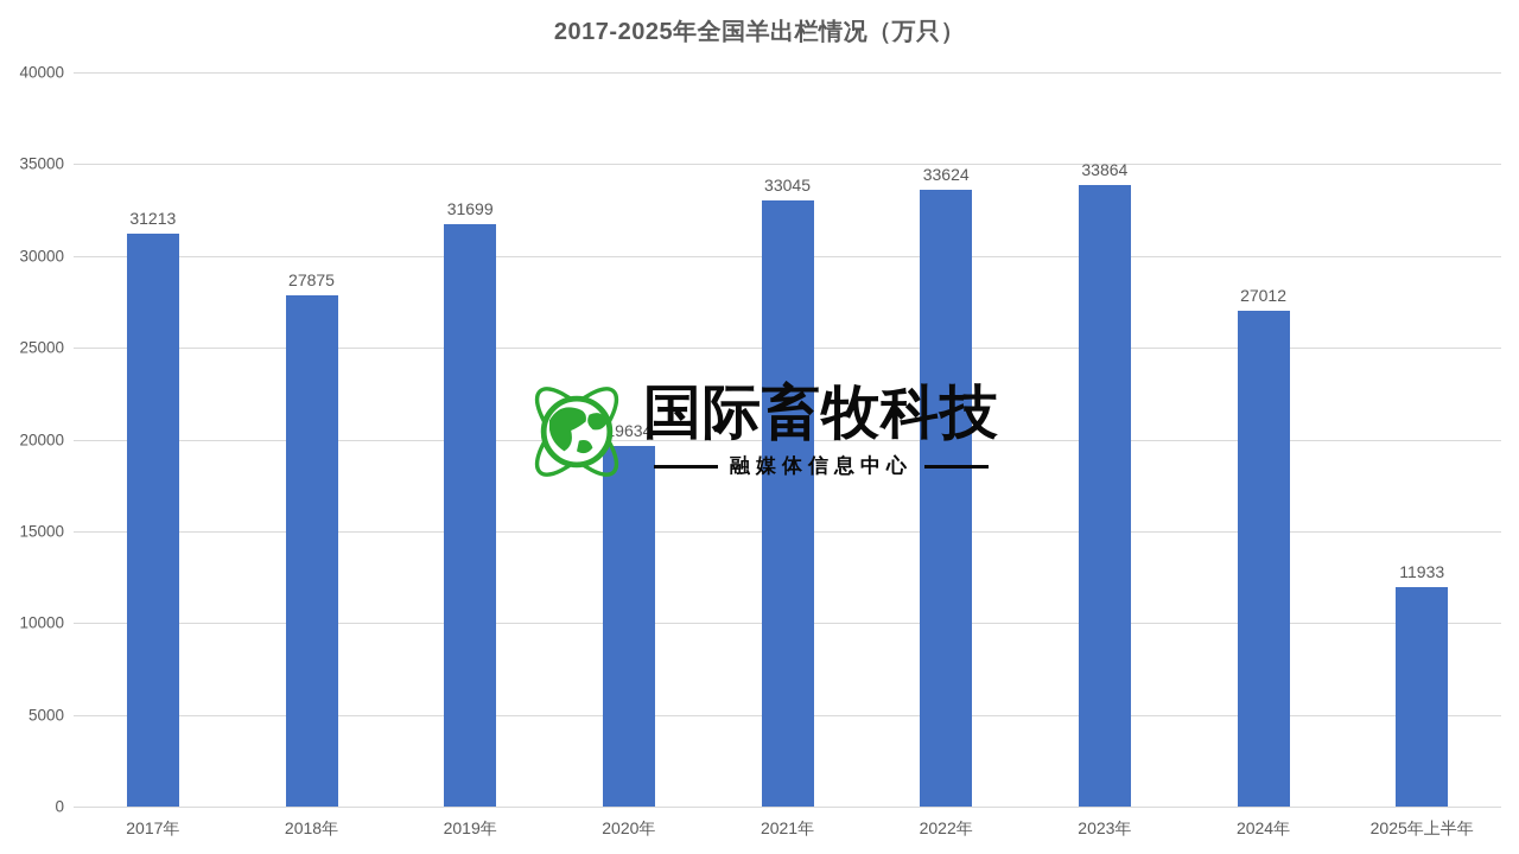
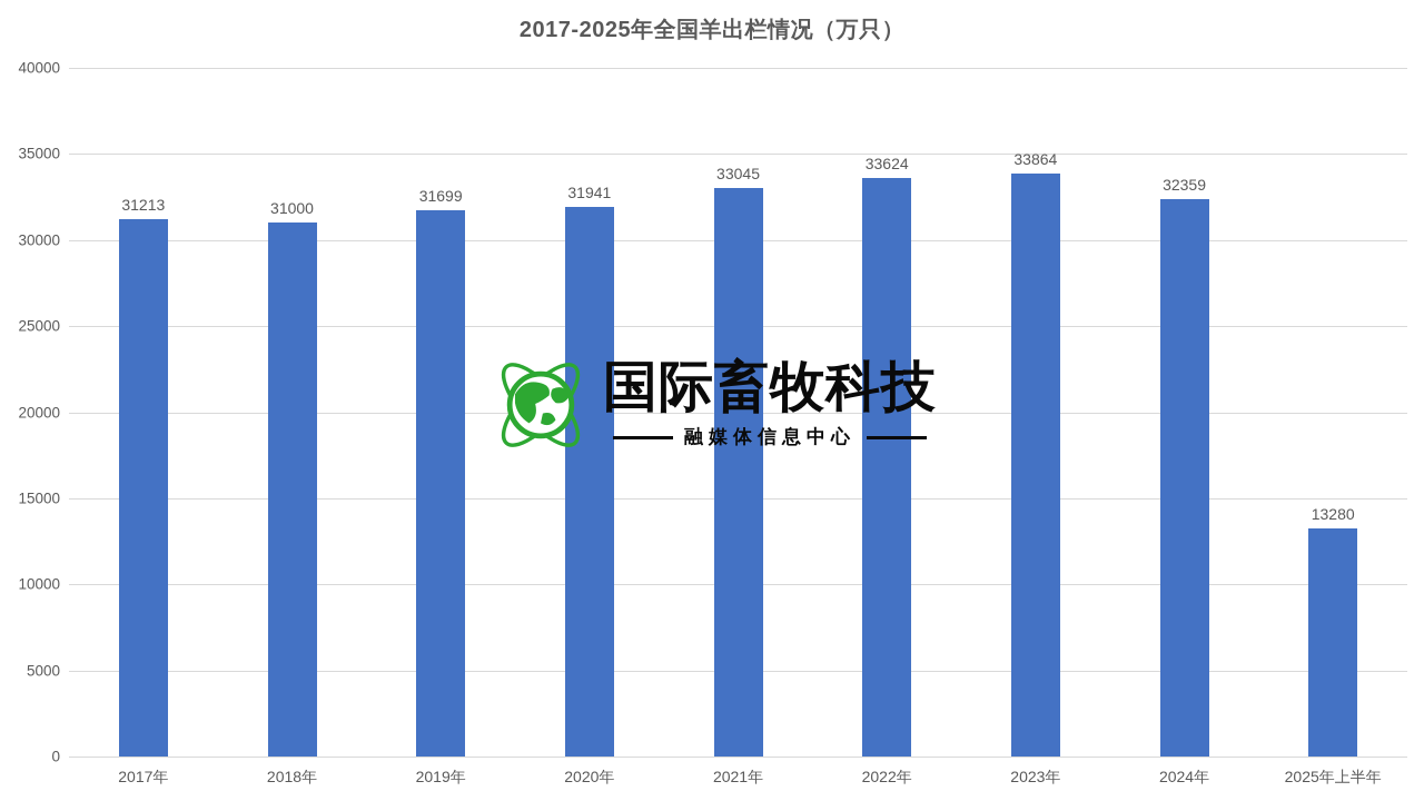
2018年: 27875 -> 31000
2020年: 19634 -> 31941
2024年: 27012 -> 32359
2025年上半年: 11933 -> 13280
